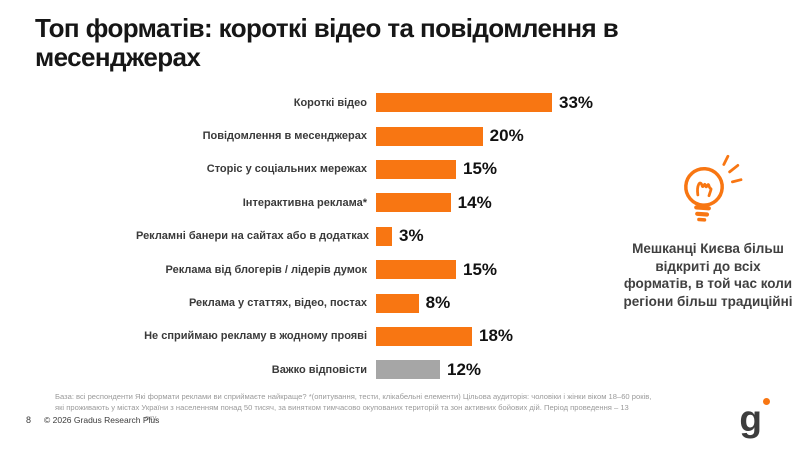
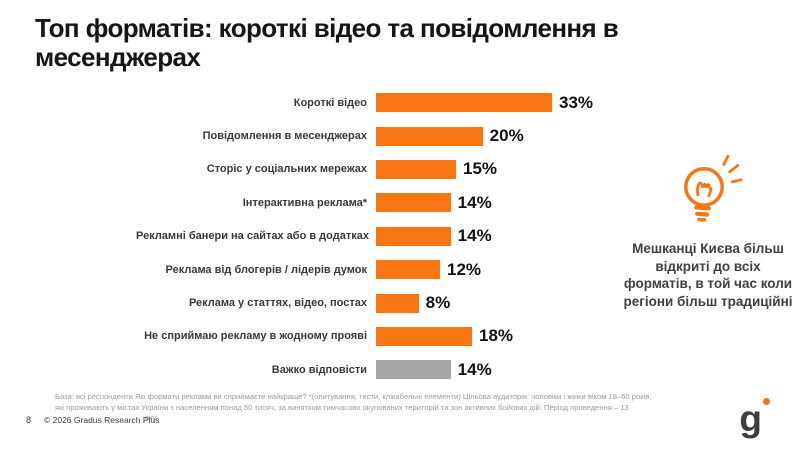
Рекламні банери на сайтах або в додатках: 3% -> 14%
Реклама від блогерів / лідерів думок: 15% -> 12%
Важко відповісти: 12% -> 14%
